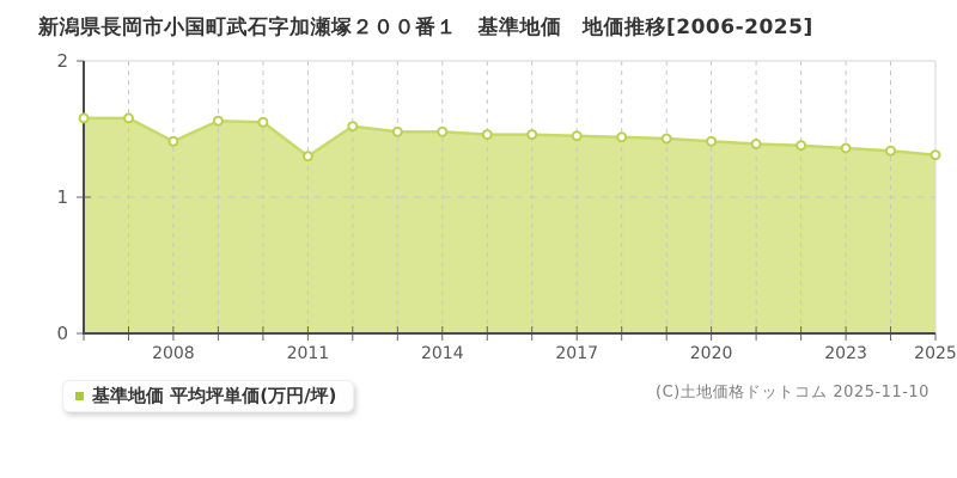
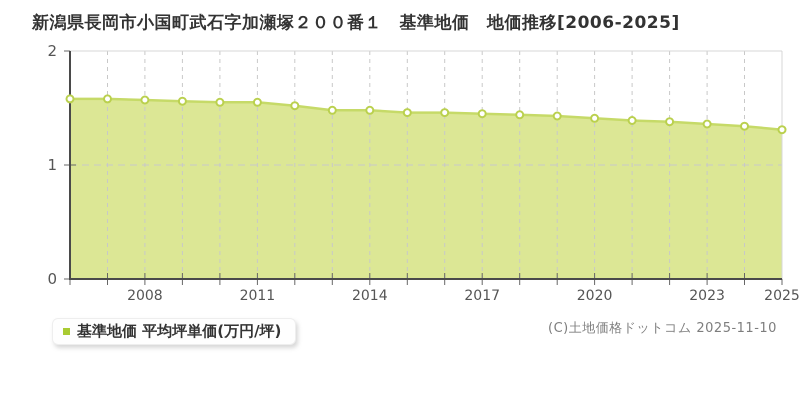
2008: 1.41 -> 1.57
2011: 1.30 -> 1.55
